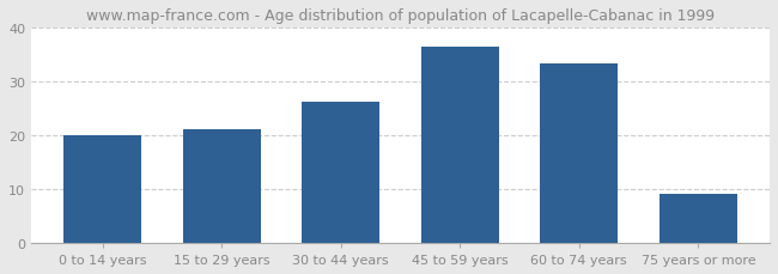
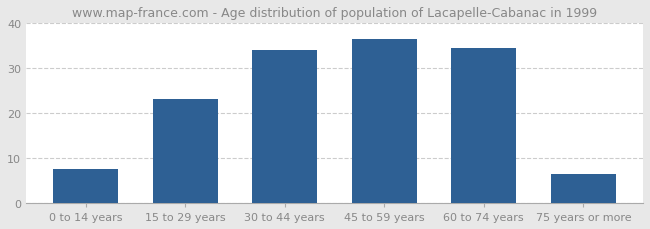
0 to 14 years: 20.1 -> 7.5
15 to 29 years: 21.1 -> 23.0
30 to 44 years: 26.1 -> 34.0
60 to 74 years: 33.3 -> 34.5
75 years or more: 9.2 -> 6.5
